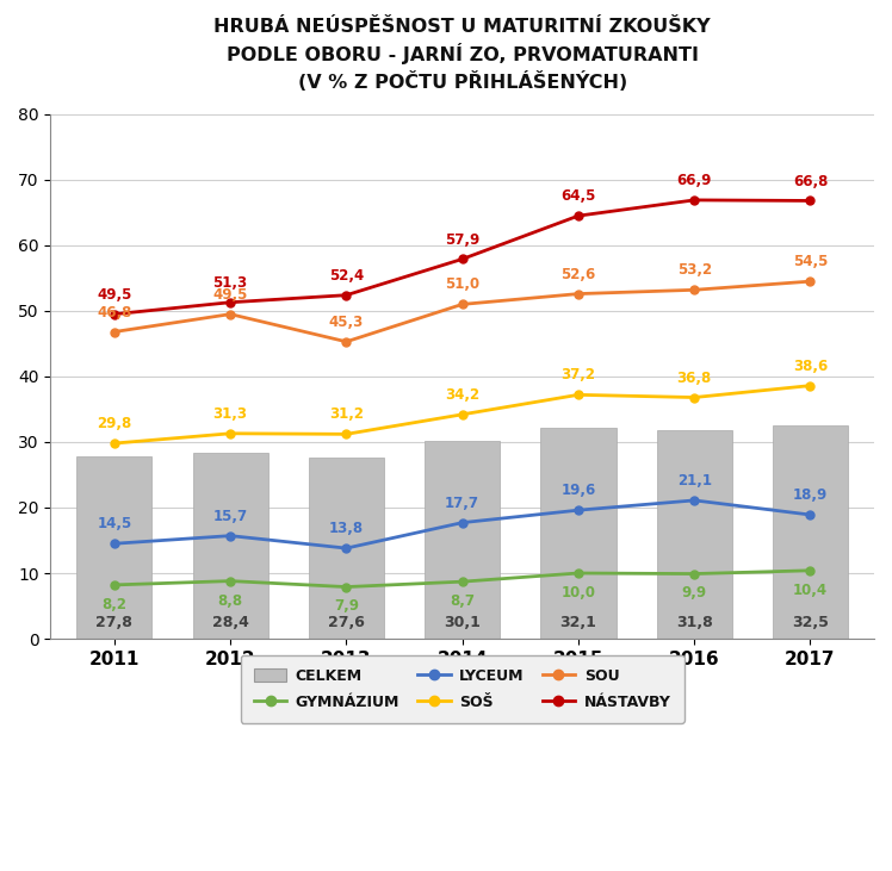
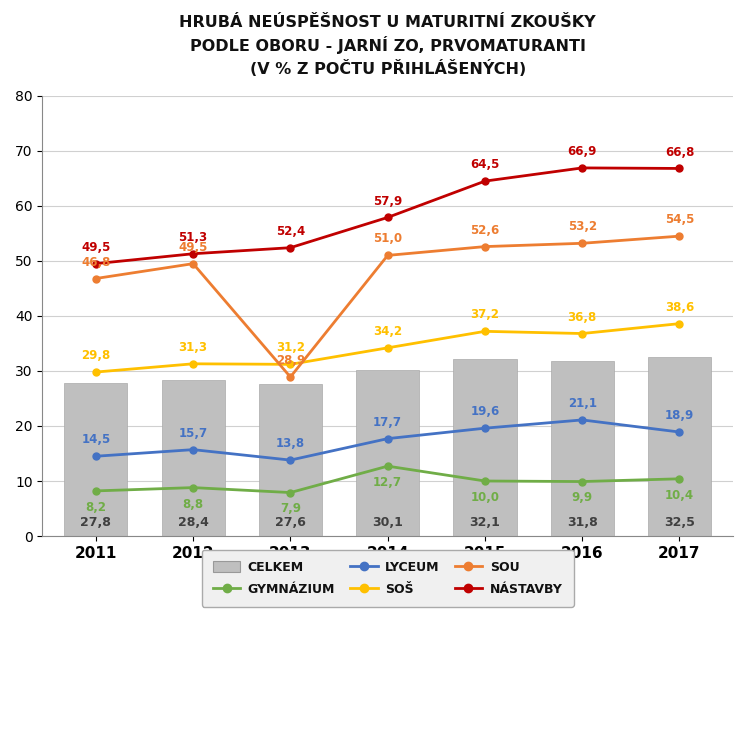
SOU/2013: 45,3 -> 28,9
GYMNÁZIUM/2014: 8,7 -> 12,7
